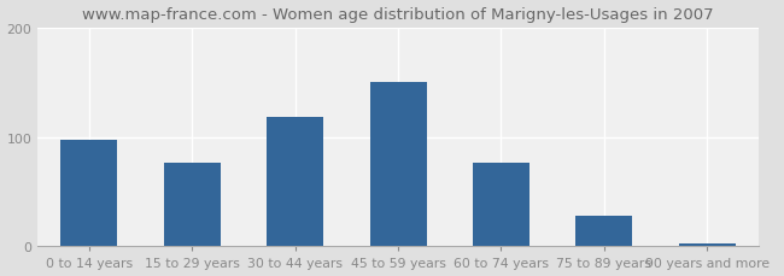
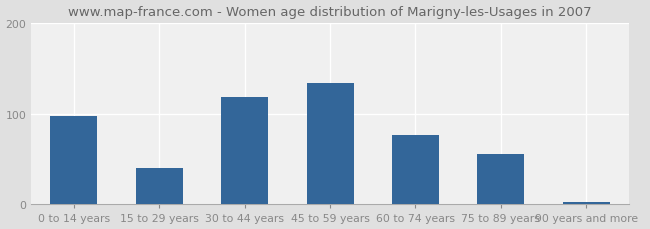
15 to 29 years: 76 -> 40
45 to 59 years: 150 -> 134
75 to 89 years: 28 -> 56
